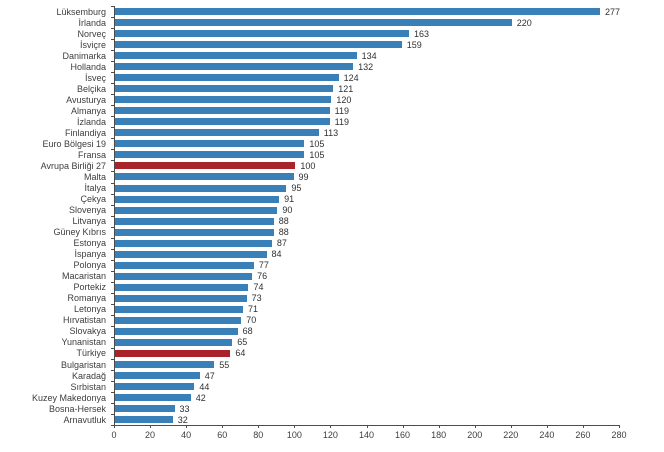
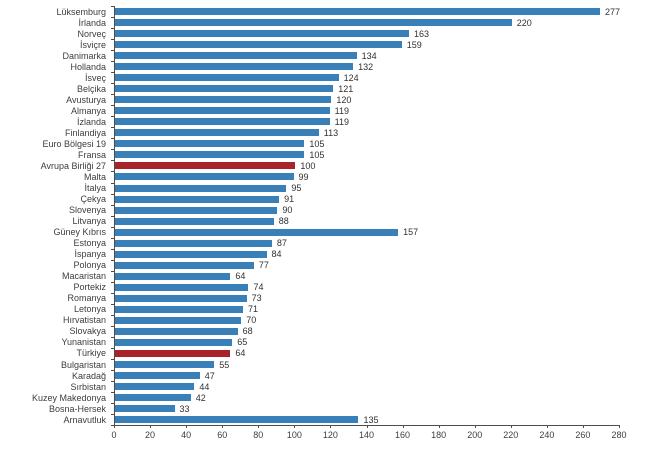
Güney Kıbrıs: 88 -> 157
Macaristan: 76 -> 64
Arnavutluk: 32 -> 135
